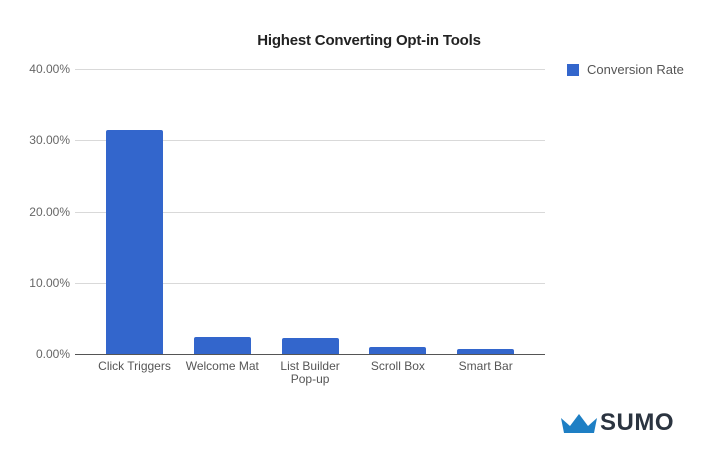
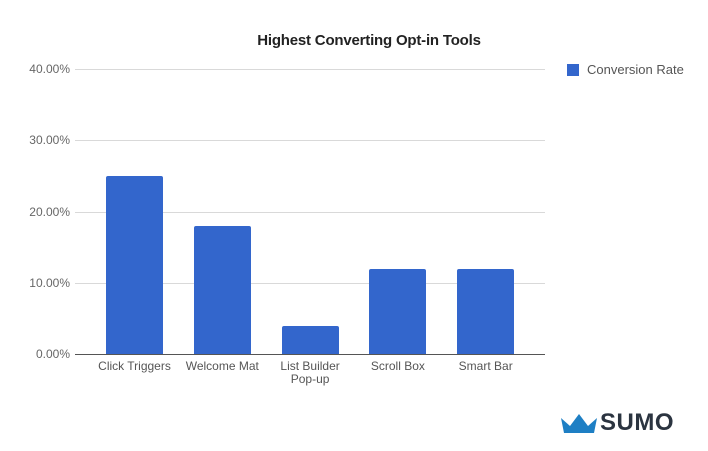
Click Triggers: 31% -> 25%
Welcome Mat: 2% -> 18%
List Builder Pop-up: 2% -> 4%
Scroll Box: 1% -> 12%
Smart Bar: 1% -> 12%
